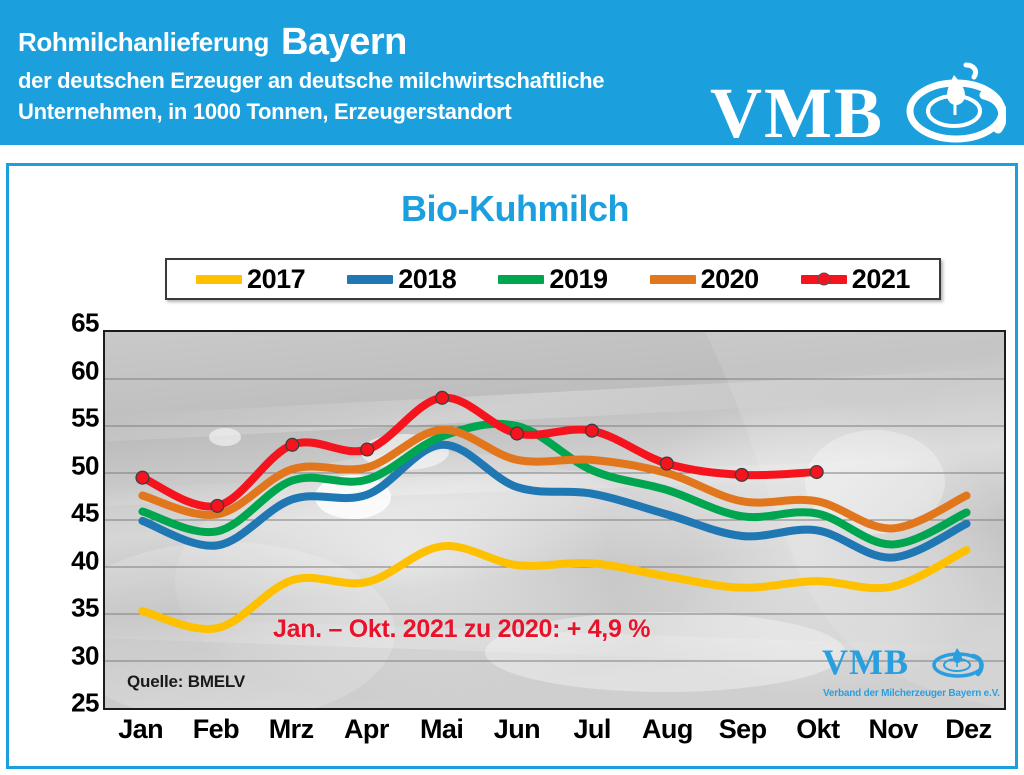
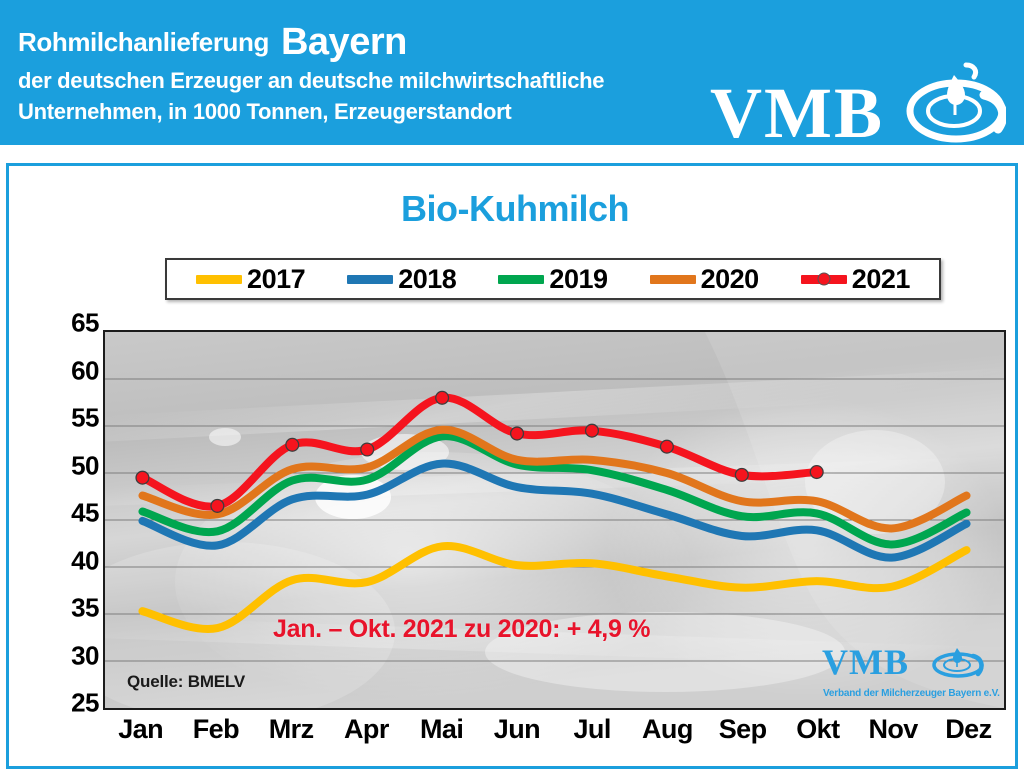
2018/Mai: 53 -> 51
2019/Jun: 55 -> 51
2021/Aug: 51 -> 53
